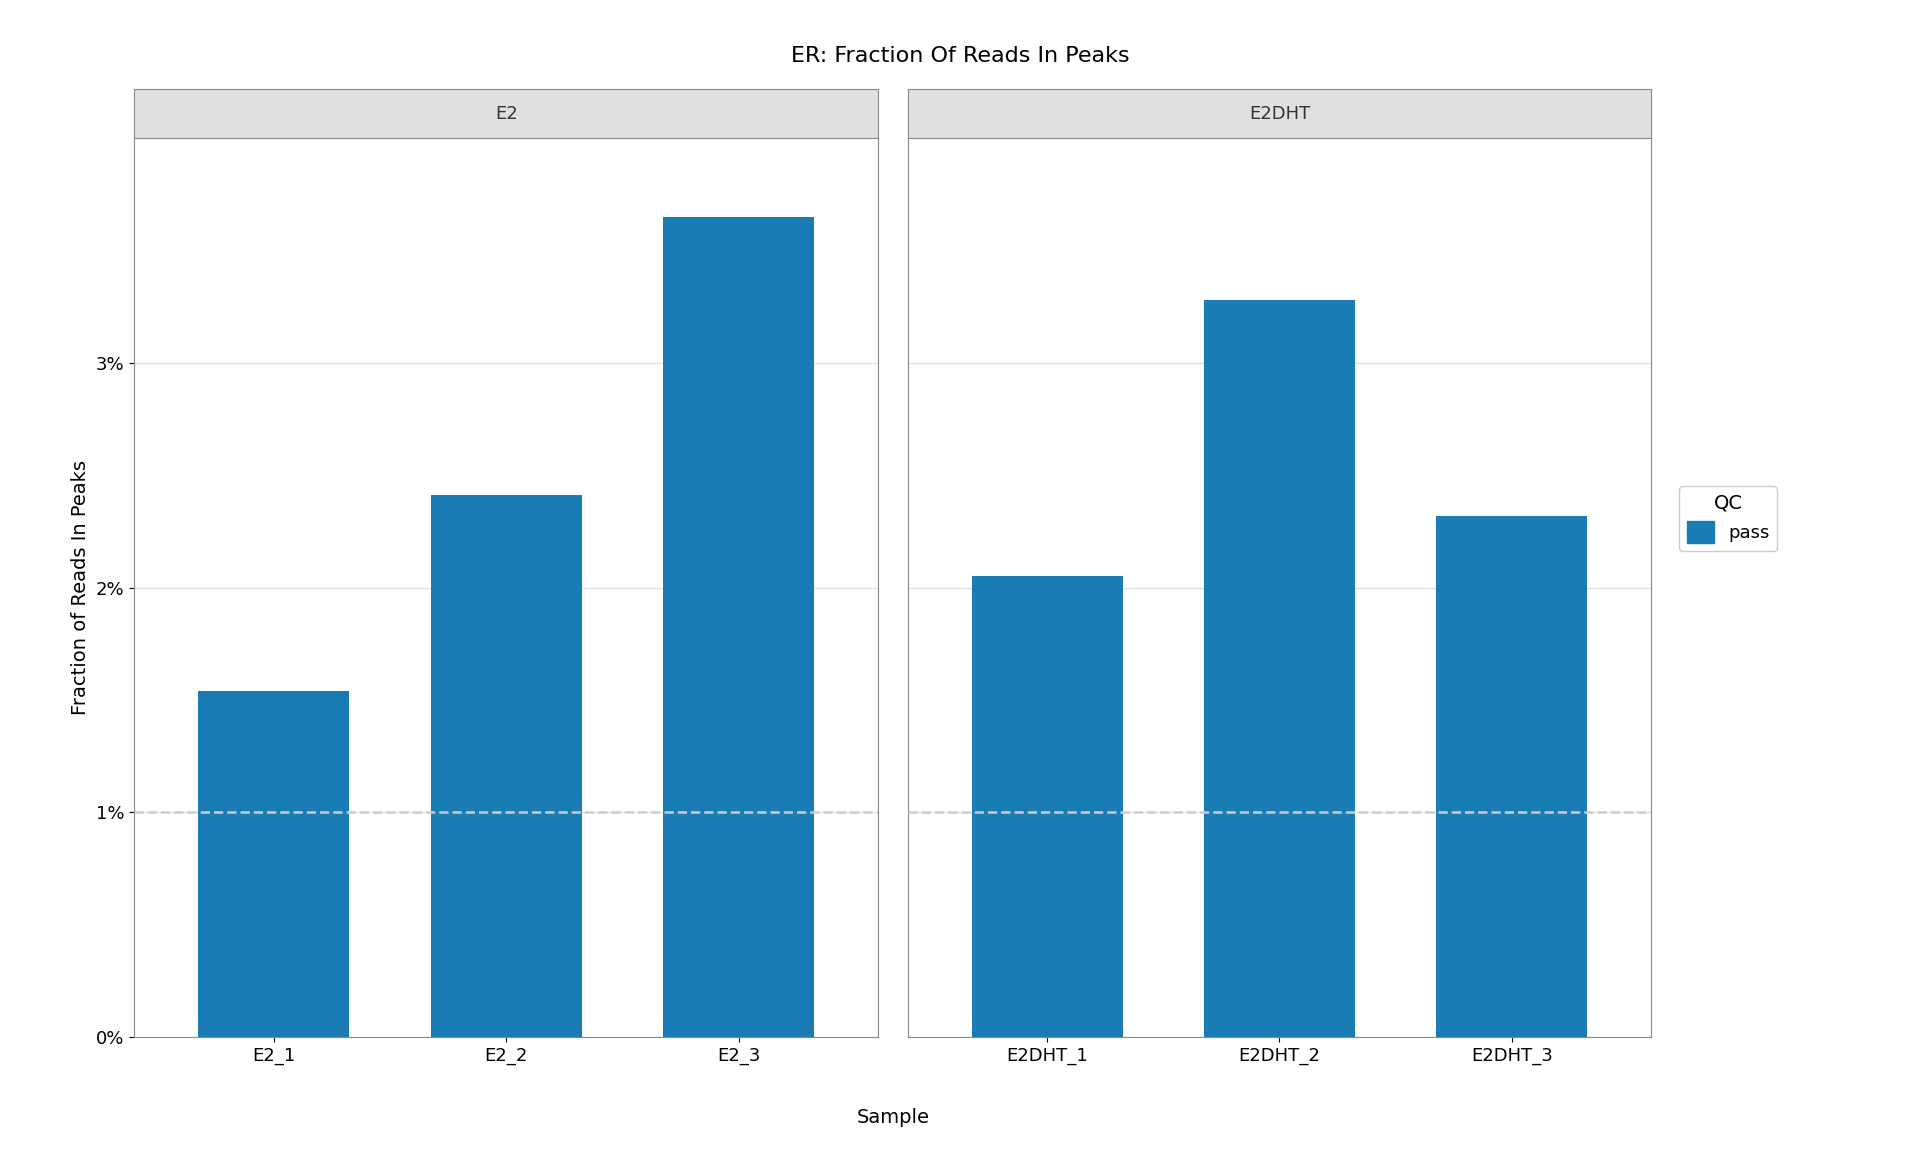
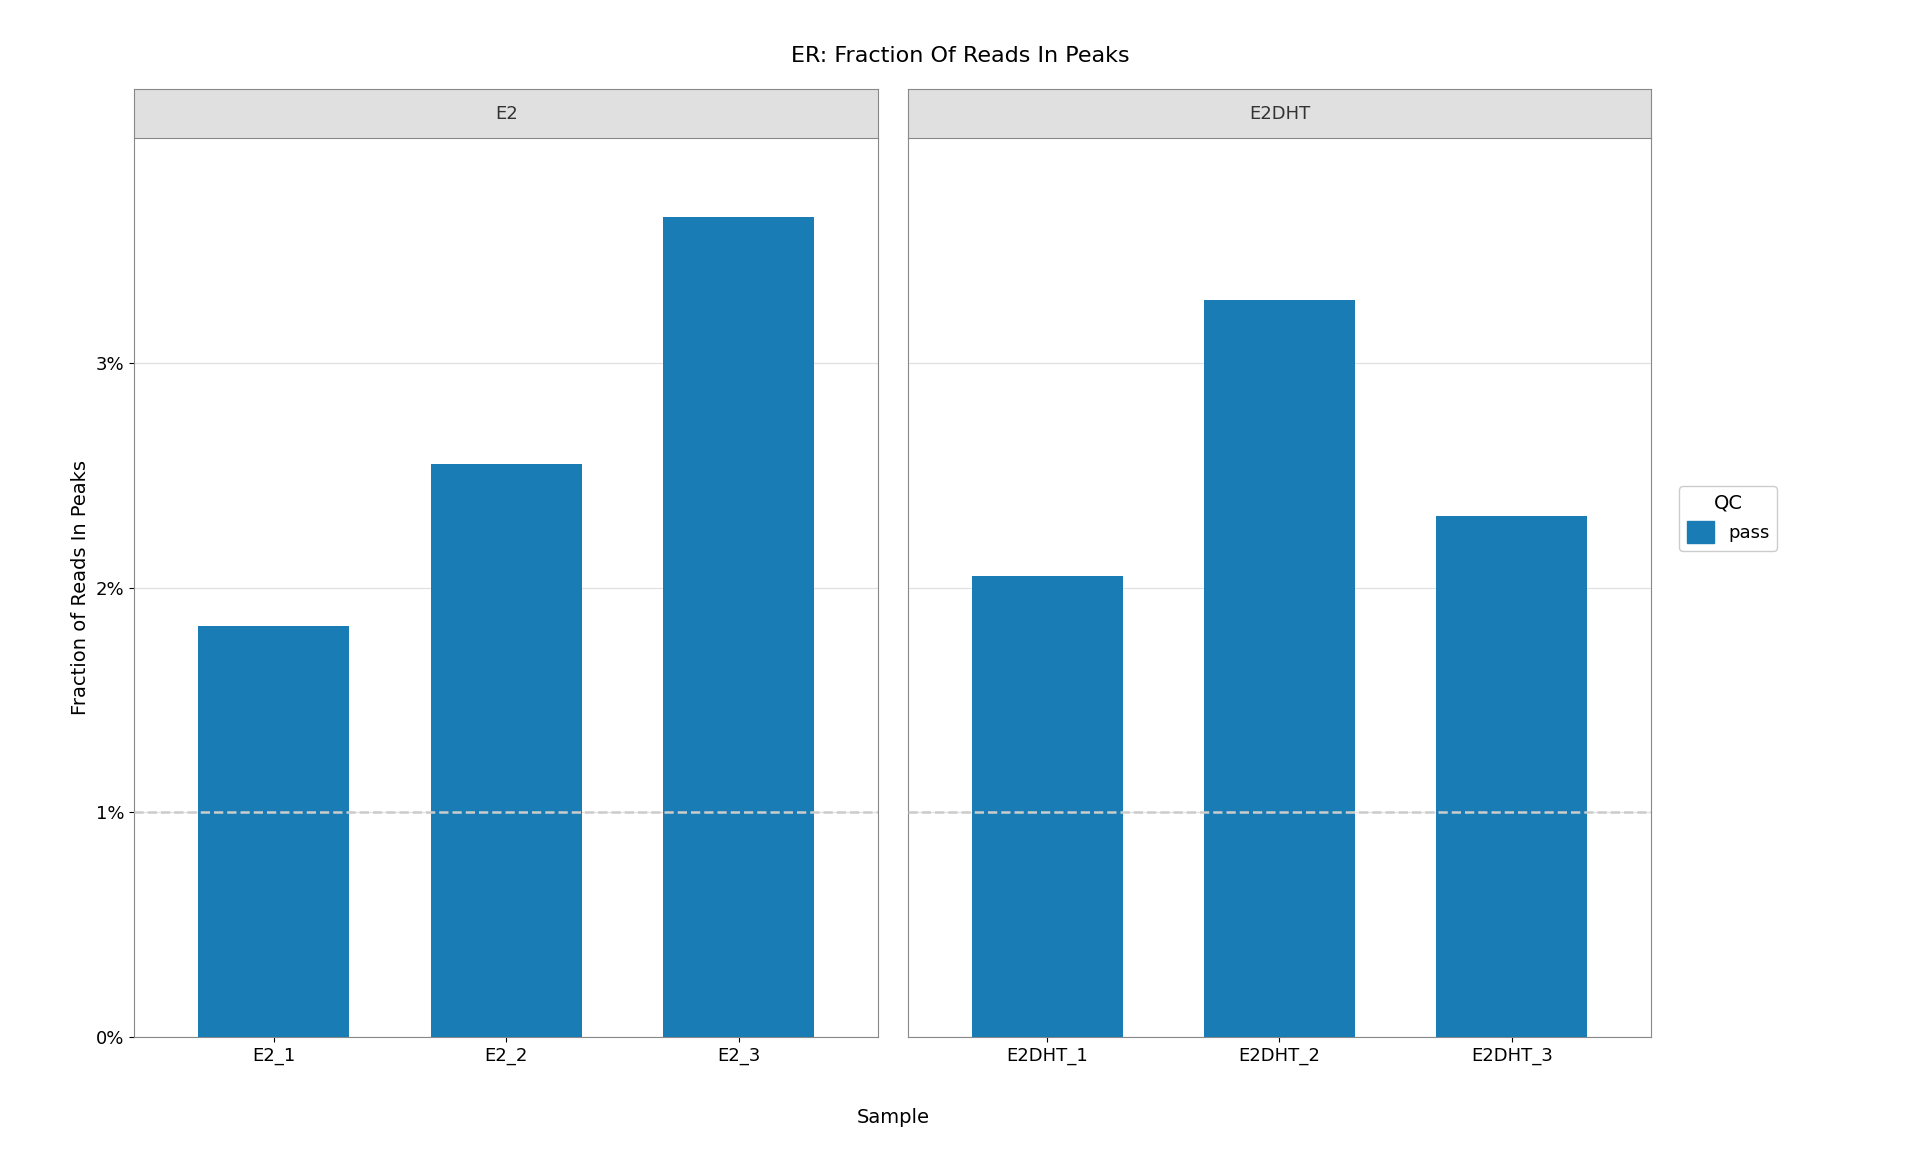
E2_1: 1.54% -> 1.83%
E2_2: 2.41% -> 2.55%
